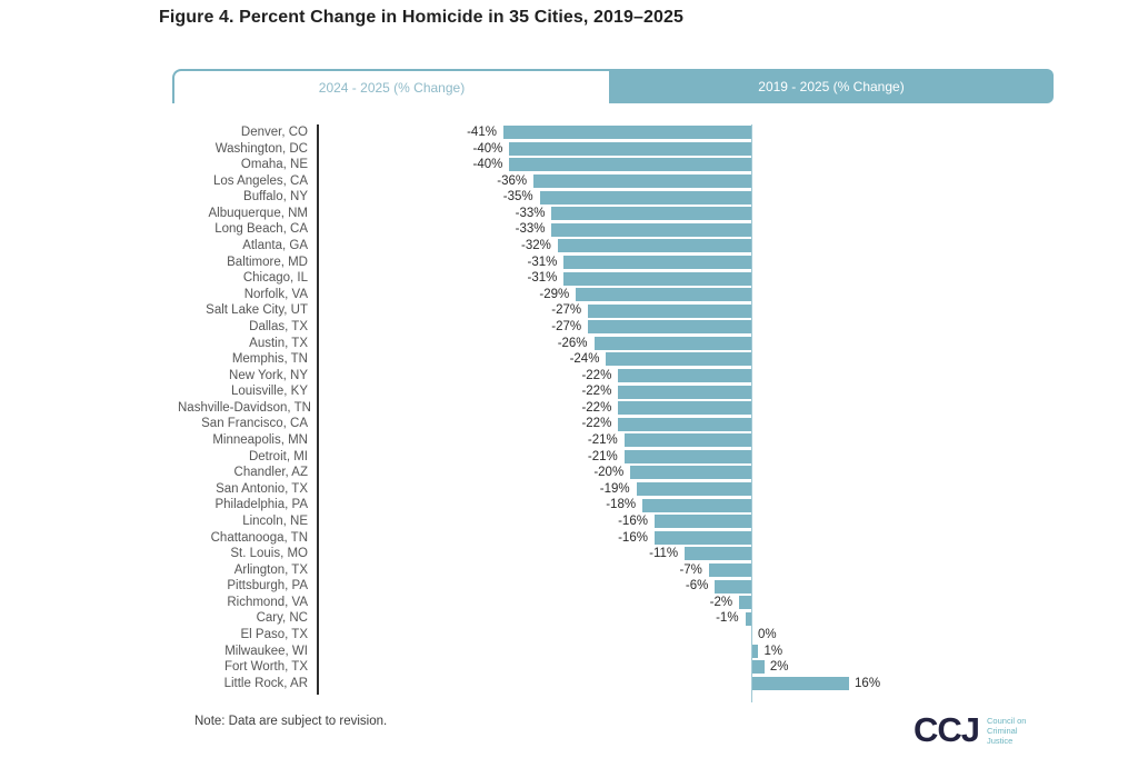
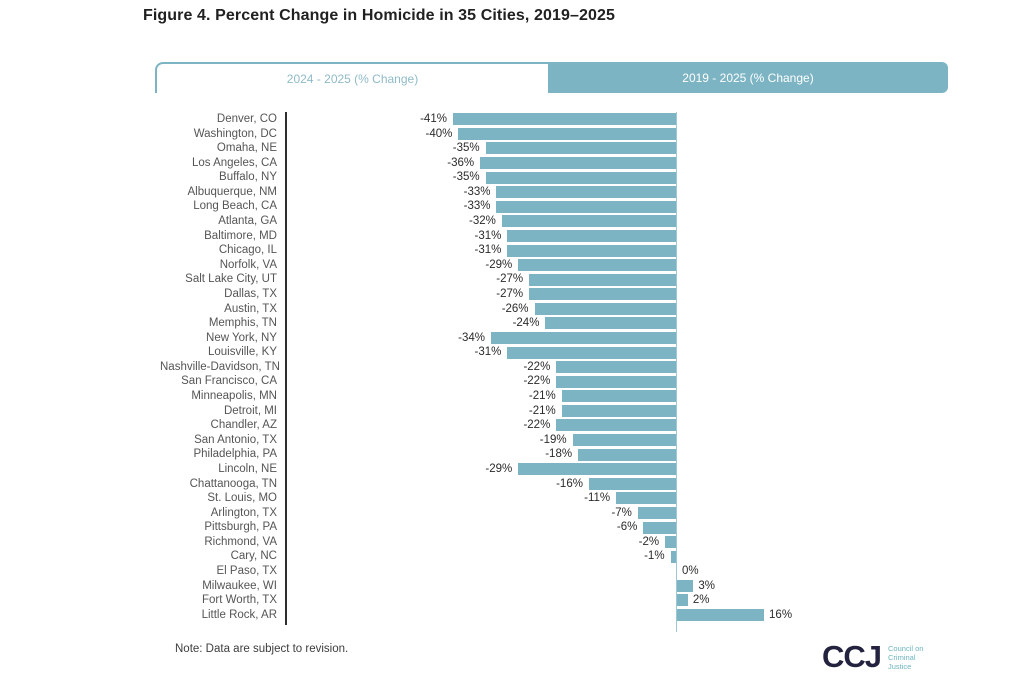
Omaha, NE: -40% -> -35%
New York, NY: -22% -> -34%
Louisville, KY: -22% -> -31%
Chandler, AZ: -20% -> -22%
Lincoln, NE: -16% -> -29%
Milwaukee, WI: 1% -> 3%
